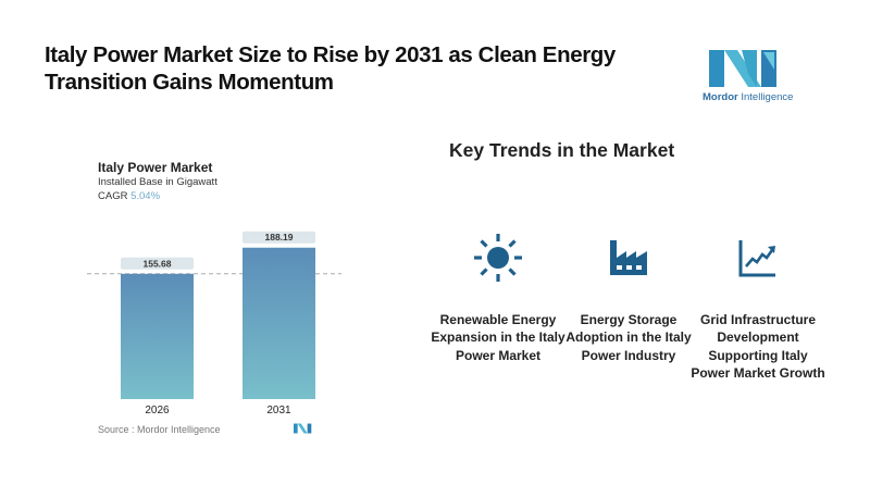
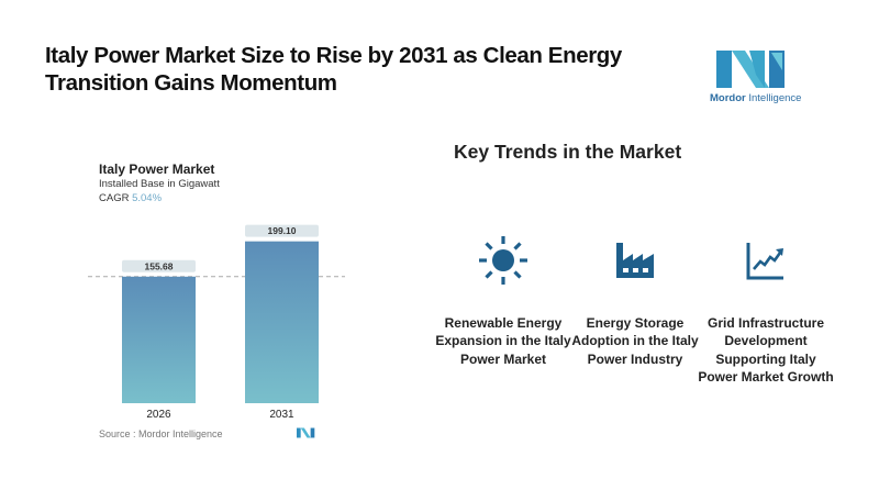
2031: 188.19 -> 199.10
